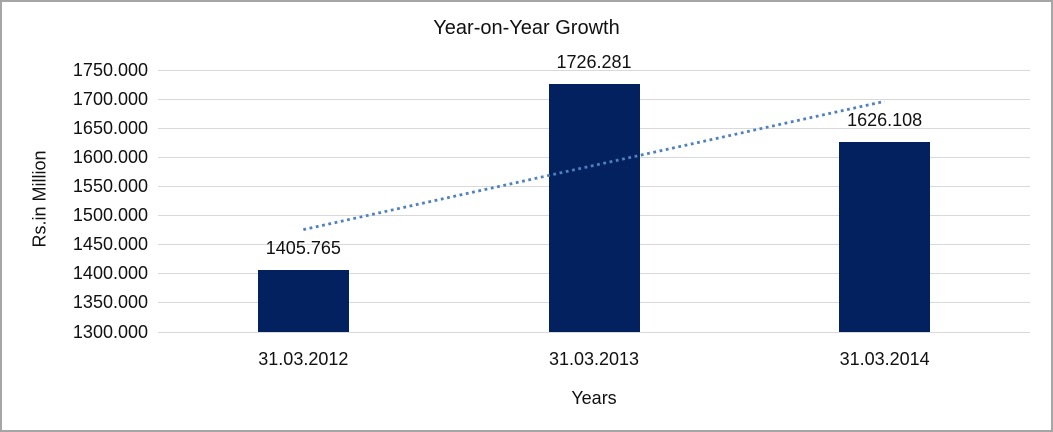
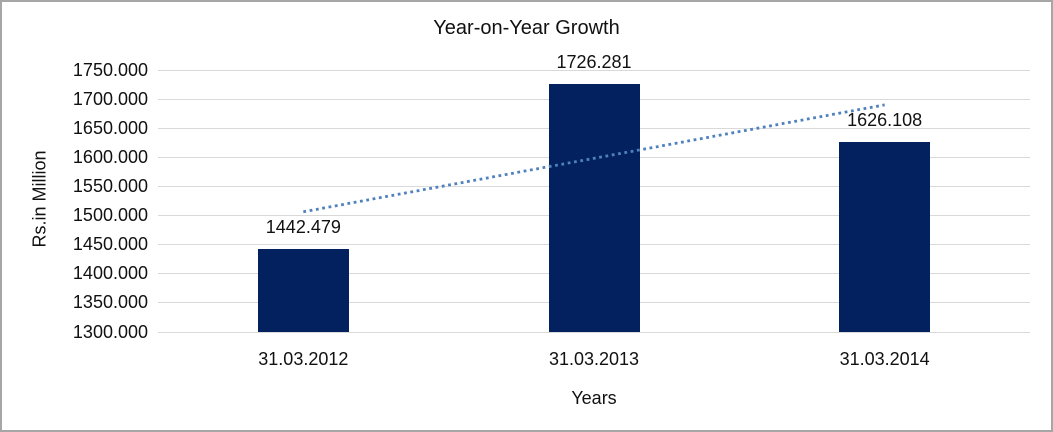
31.03.2012: 1405.765 -> 1442.479
